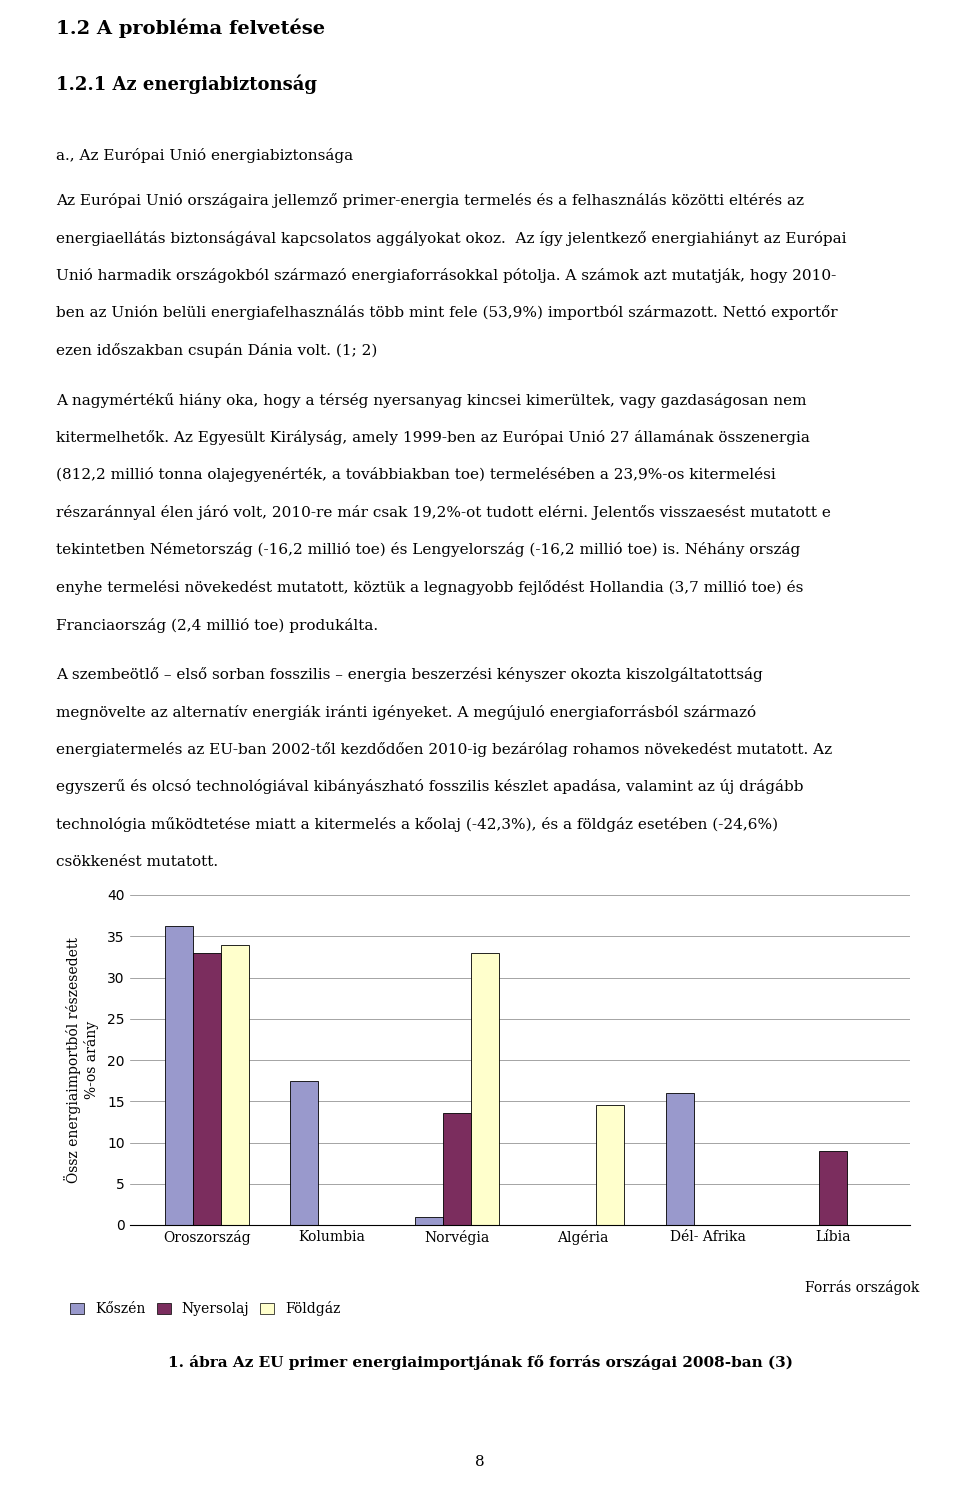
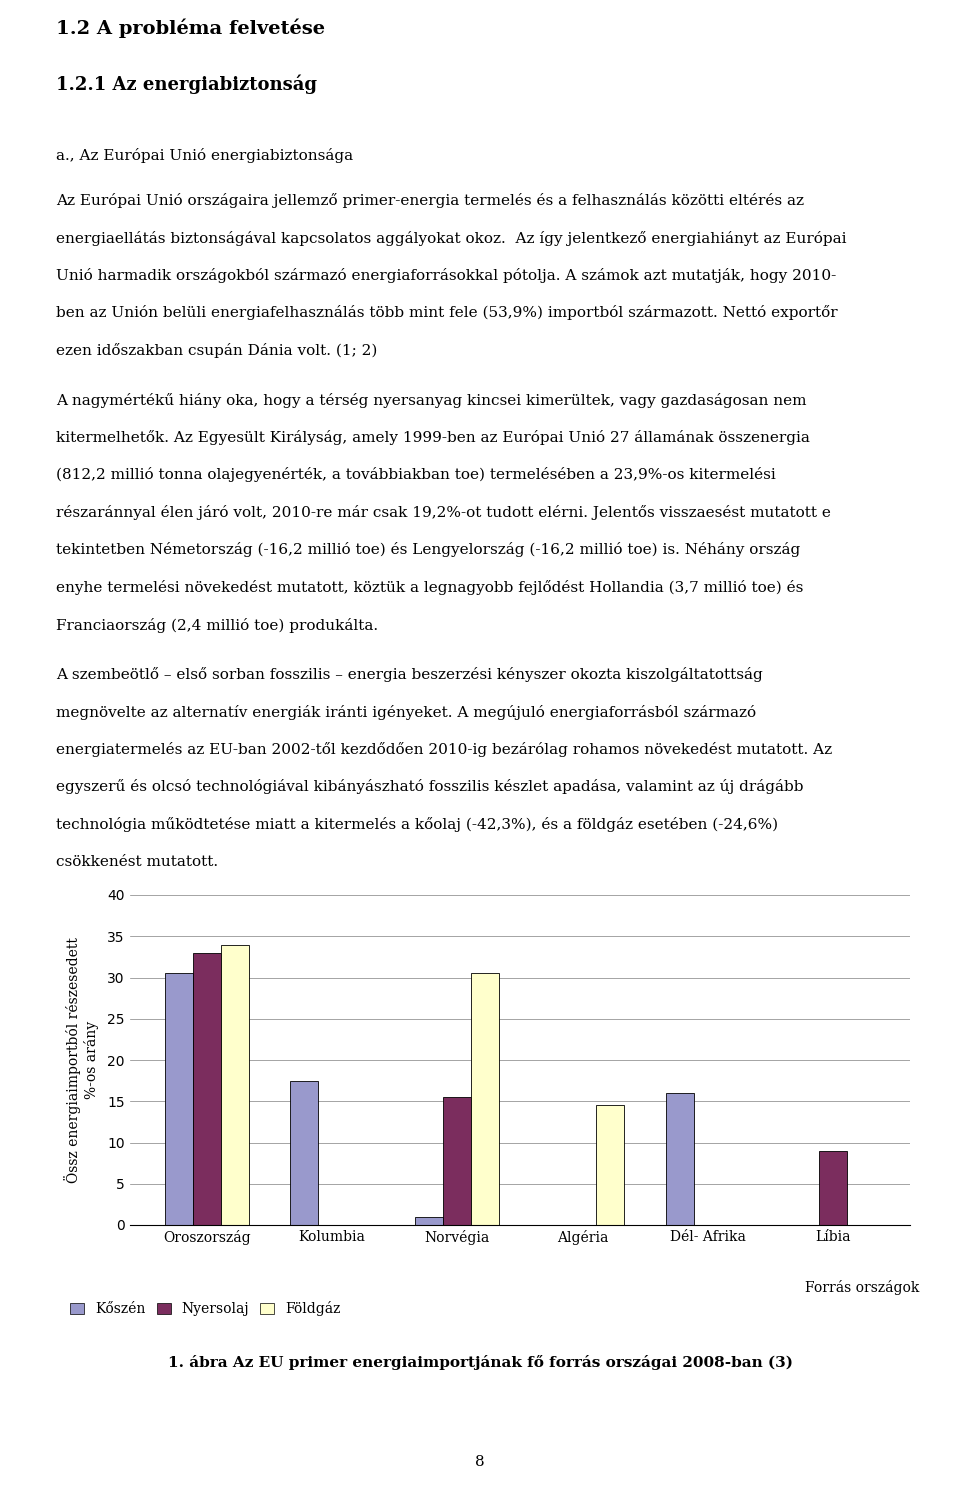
Kőszén/Oroszország: 36.2 -> 30.5
Nyersolaj/Norvégia: 13.6 -> 15.5
Földgáz/Norvégia: 33.0 -> 30.5
